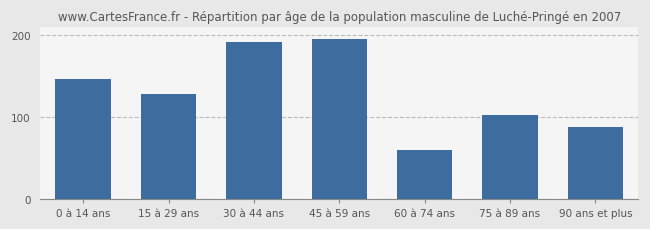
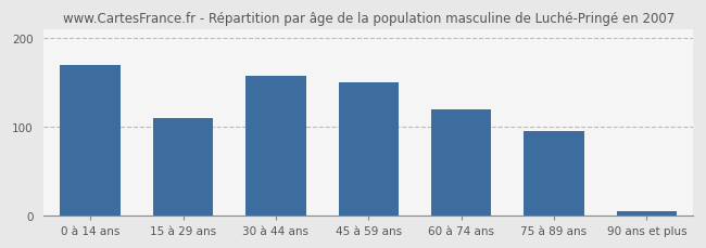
0 à 14 ans: 146 -> 170
15 à 29 ans: 128 -> 110
30 à 44 ans: 192 -> 158
45 à 59 ans: 196 -> 150
60 à 74 ans: 60 -> 120
75 à 89 ans: 102 -> 95
90 ans et plus: 88 -> 5
